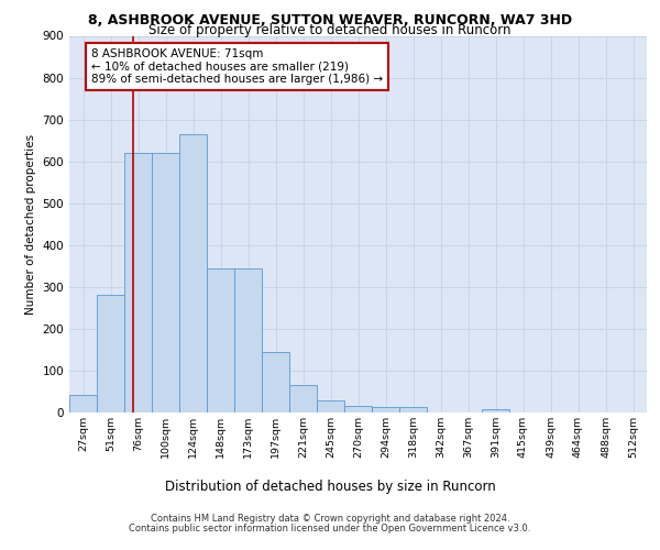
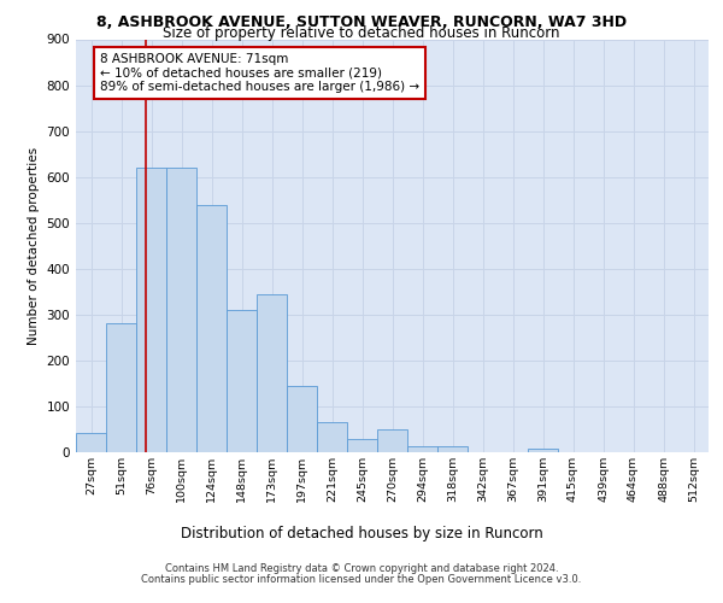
124sqm: 665 -> 540
148sqm: 345 -> 310
270sqm: 15 -> 50
